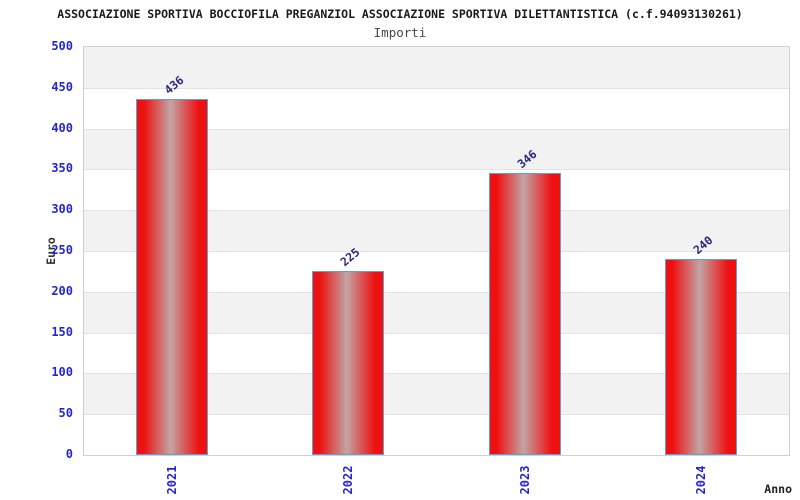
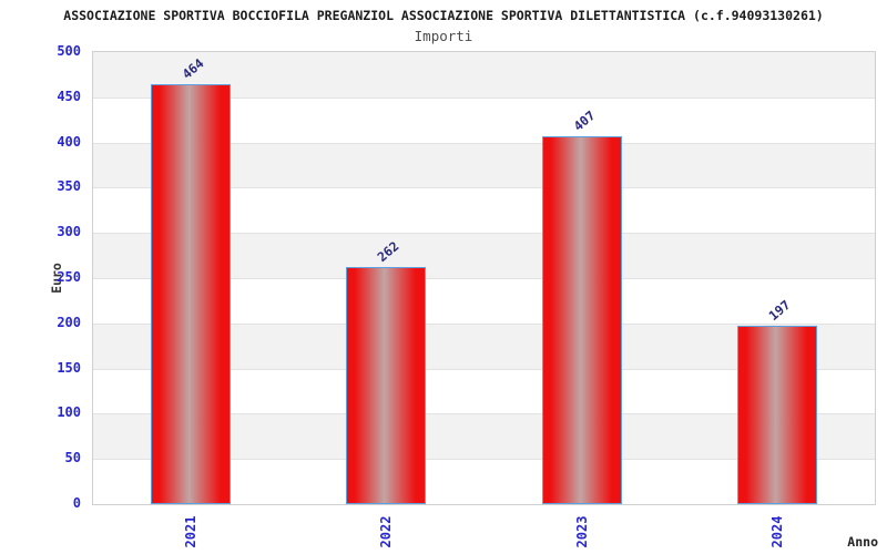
2021: 436 -> 464
2022: 225 -> 262
2023: 346 -> 407
2024: 240 -> 197
